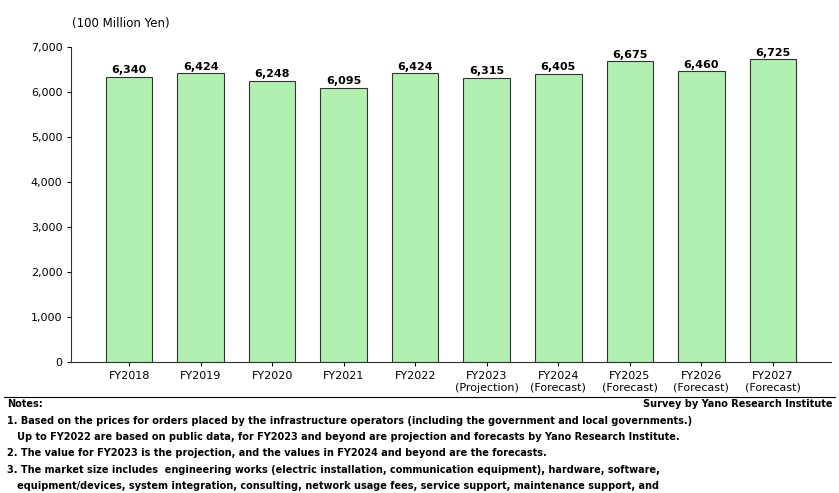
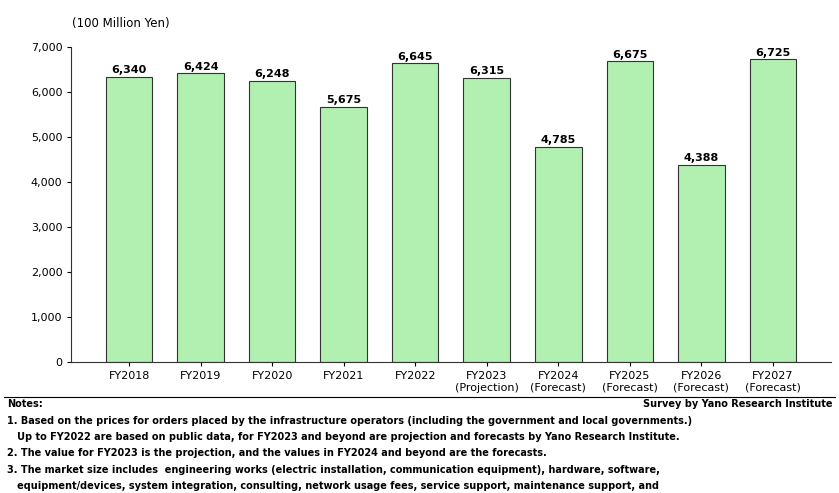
FY2021: 6,095 -> 5,675
FY2022: 6,424 -> 6,645
FY2024 (Forecast): 6,405 -> 4,785
FY2026 (Forecast): 6,460 -> 4,388
